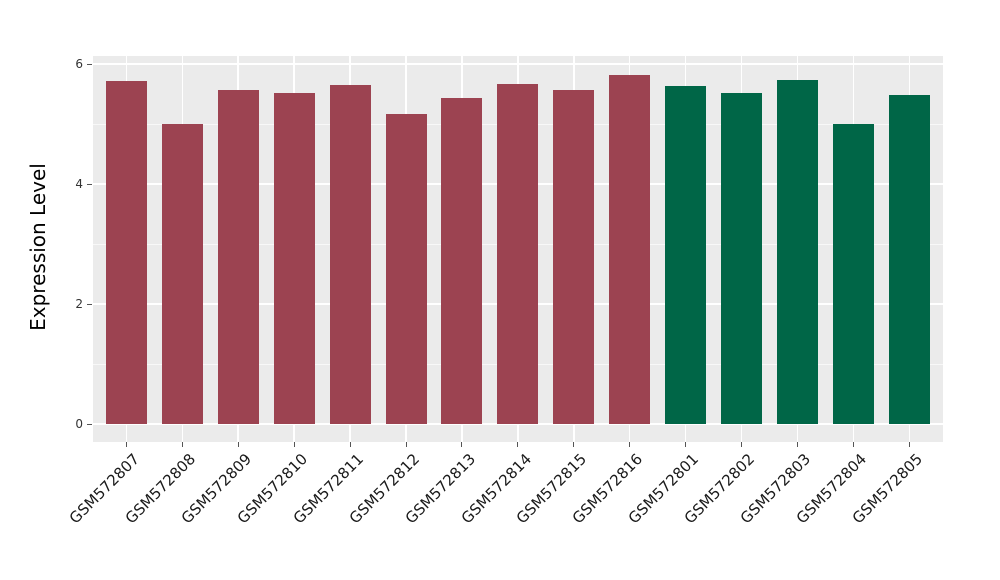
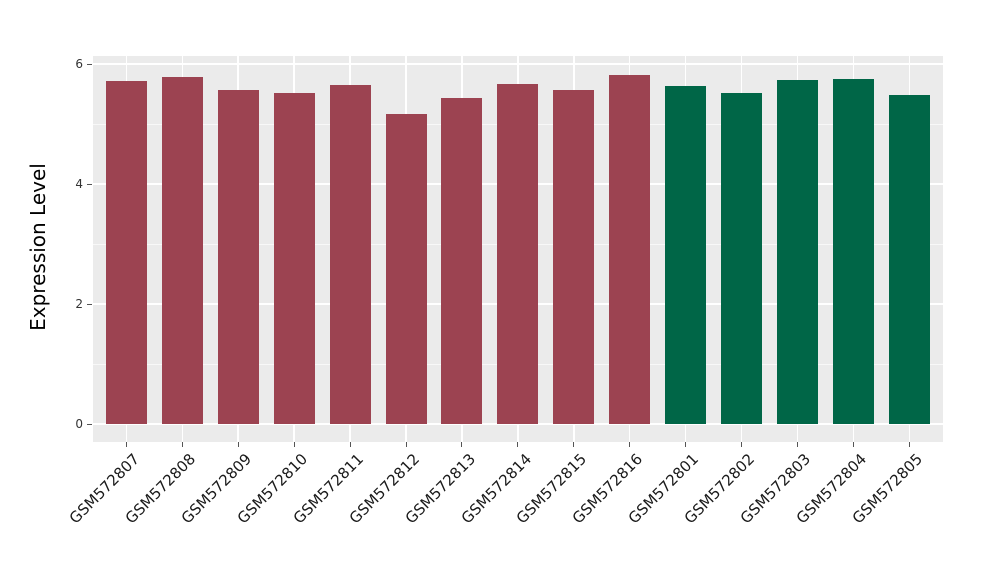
GSM572808: 5.0 -> 5.8
GSM572804: 5.0 -> 5.8
